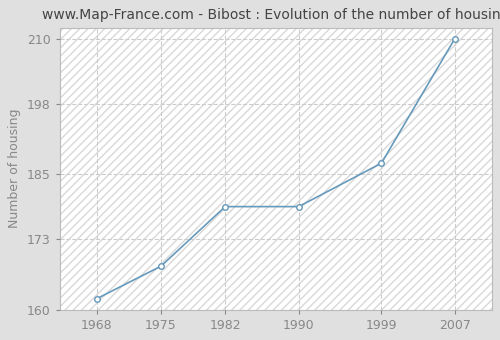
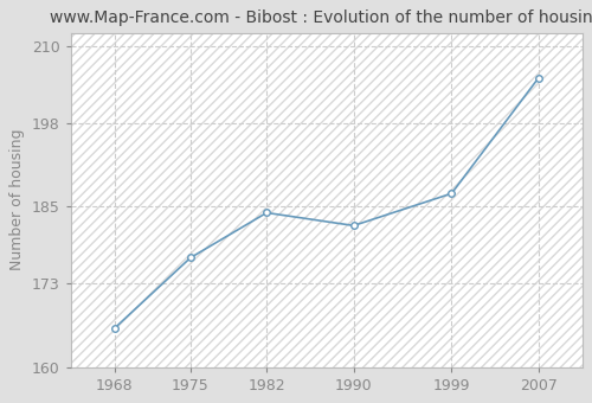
1968: 162 -> 166
1975: 168 -> 177
1982: 179 -> 184
1990: 179 -> 182
2007: 210 -> 205
